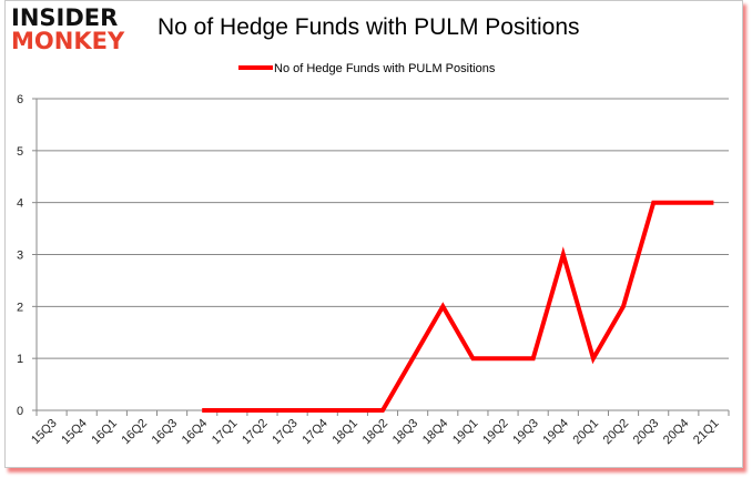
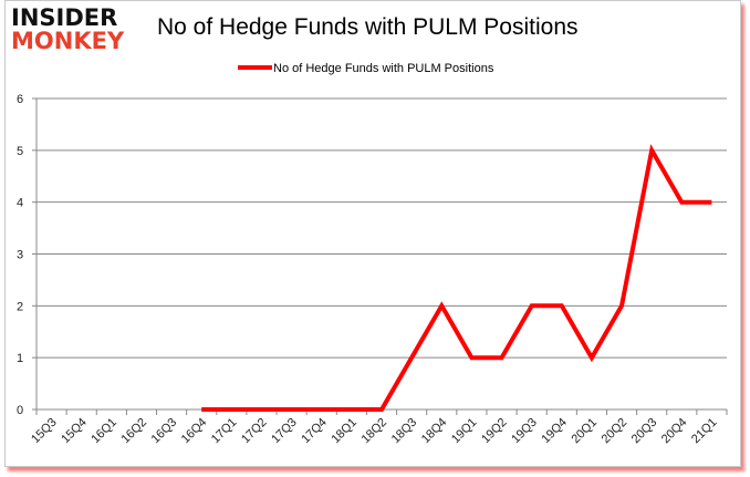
19Q3: 1 -> 2
19Q4: 3 -> 2
20Q3: 4 -> 5
